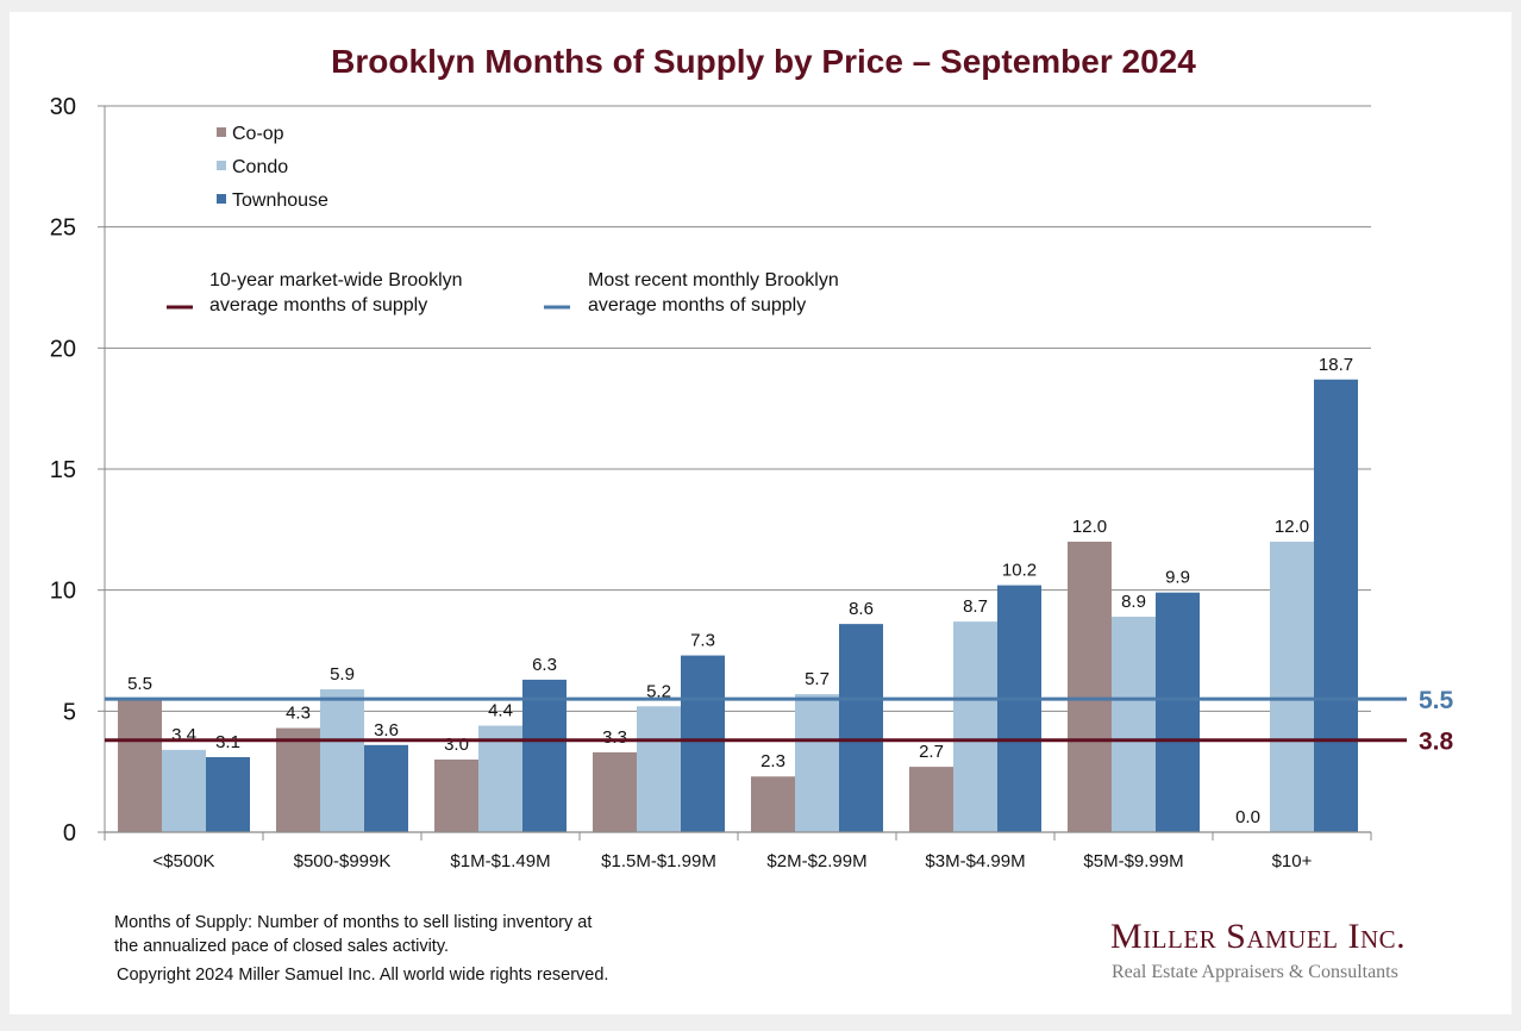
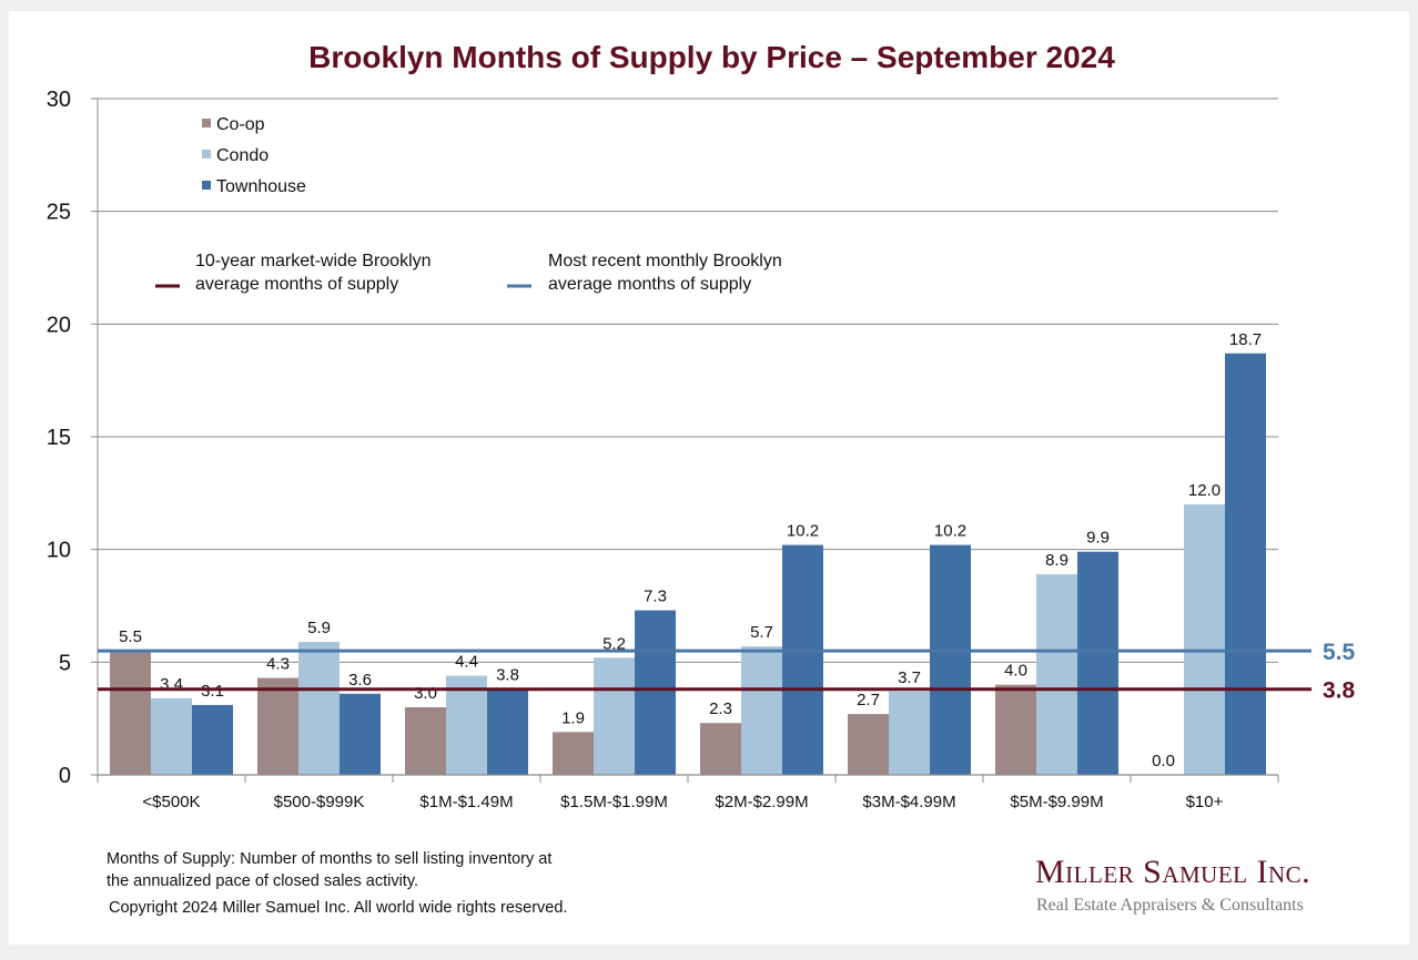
Townhouse/$1M-$1.49M: 6.3 -> 3.8
Co-op/$1.5M-$1.99M: 3.3 -> 1.9
Townhouse/$2M-$2.99M: 8.6 -> 10.2
Condo/$3M-$4.99M: 8.7 -> 3.7
Co-op/$5M-$9.99M: 12.0 -> 4.0
